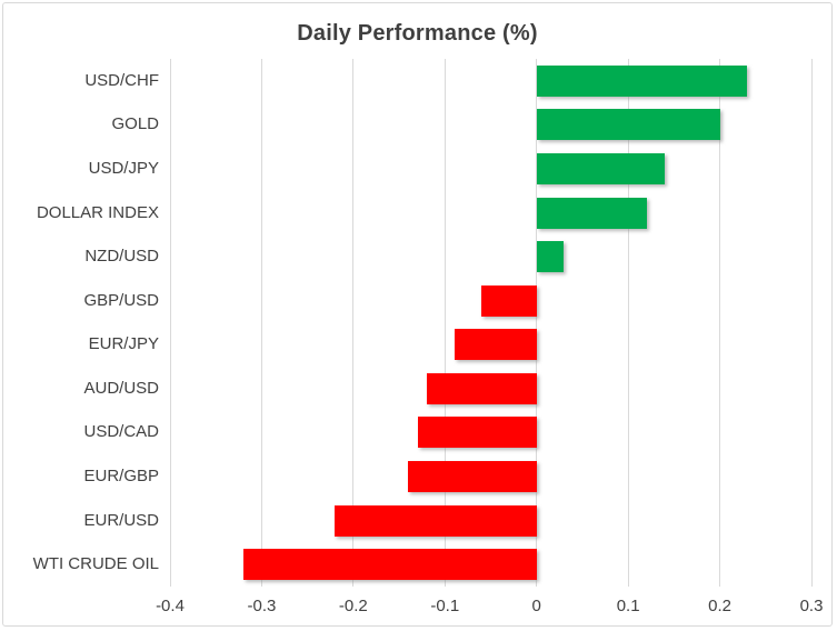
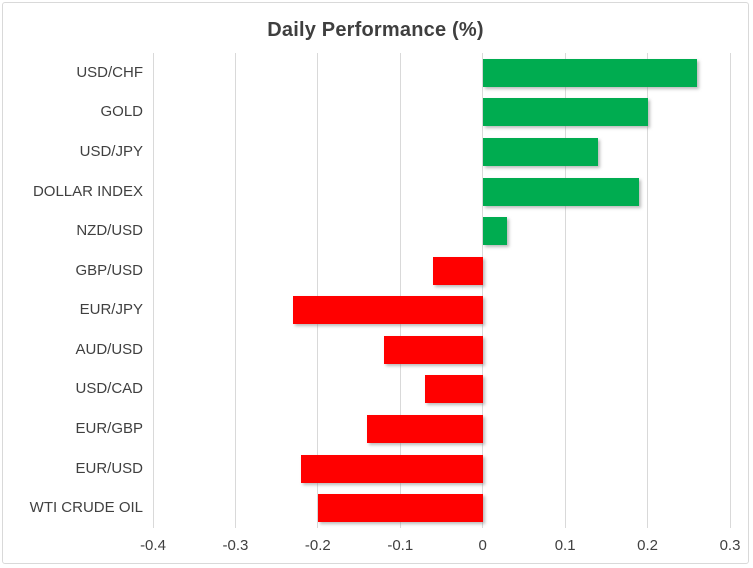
USD/CHF: 0.23 -> 0.26
DOLLAR INDEX: 0.12 -> 0.19
EUR/JPY: -0.09 -> -0.23
USD/CAD: -0.13 -> -0.07
WTI CRUDE OIL: -0.32 -> -0.20
